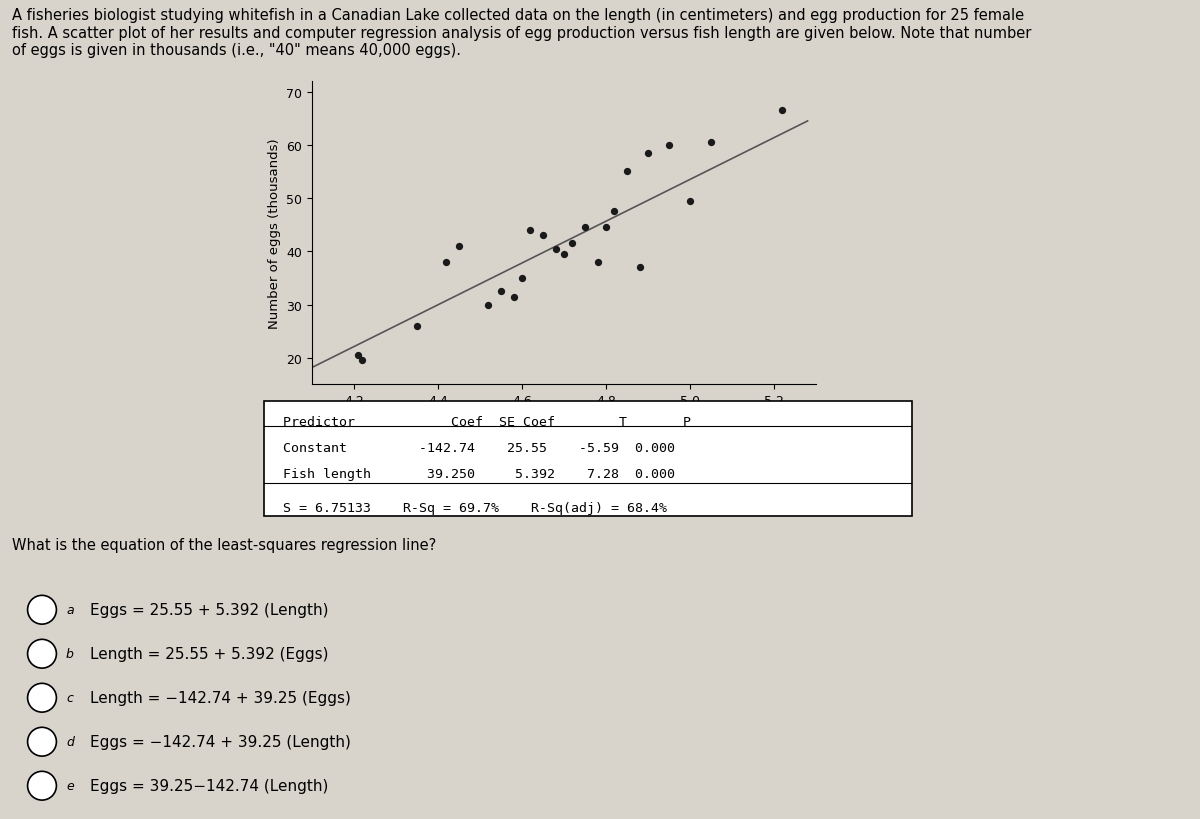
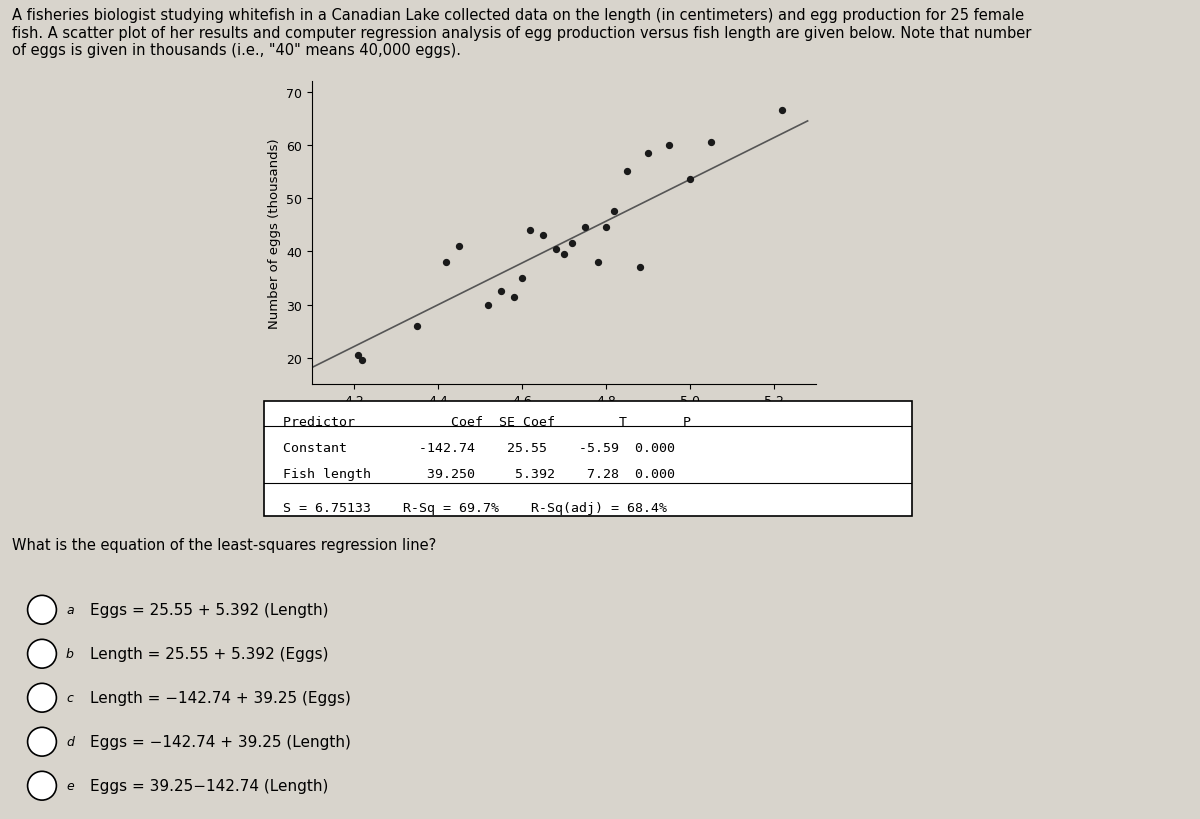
5.0: 49.4 -> 53.5
